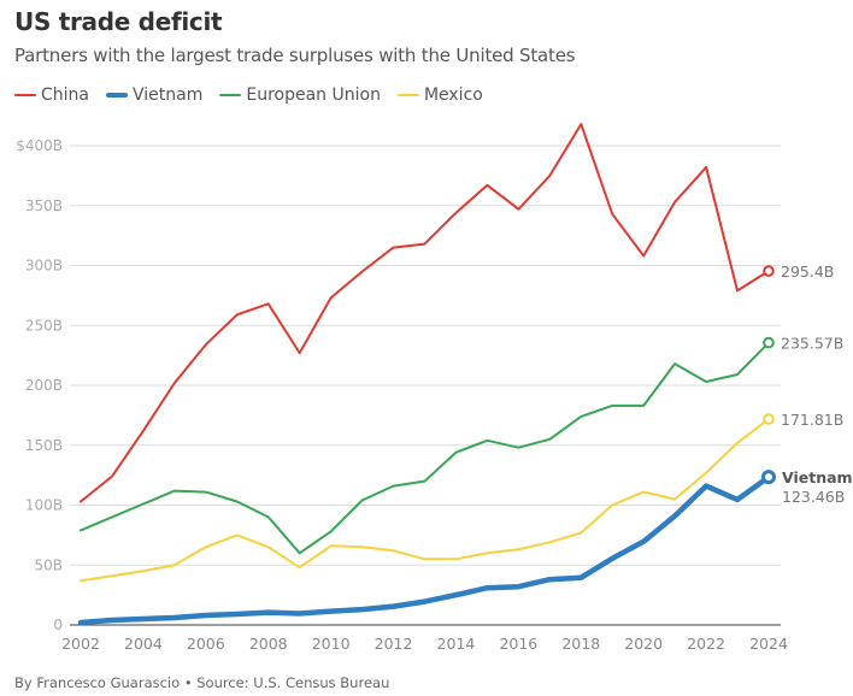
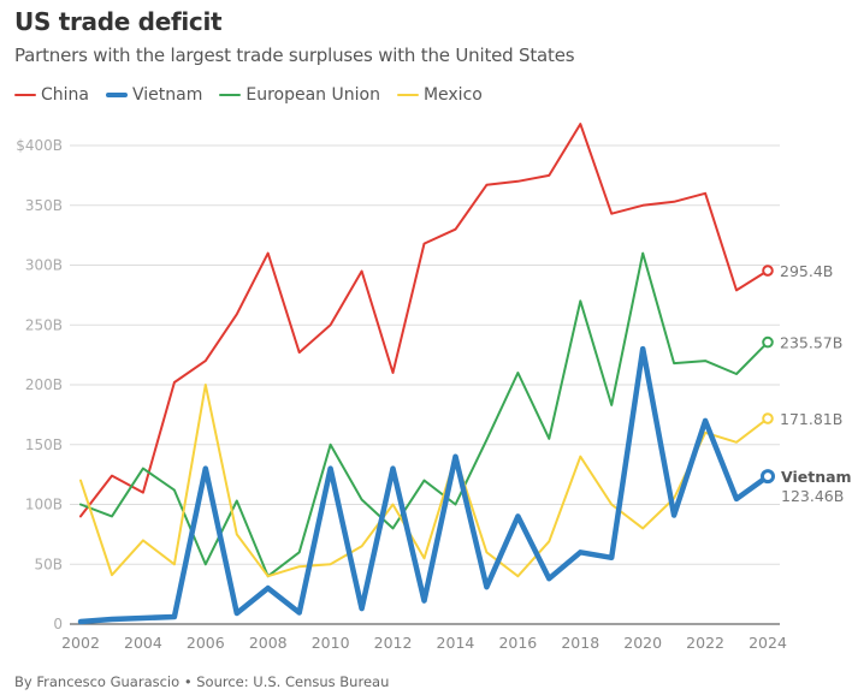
China/2002: $100B -> $90B
European Union/2002: $80B -> $100B
Mexico/2002: $40B -> $120B
China/2004: $160B -> $110B
European Union/2004: $100B -> $130B
Mexico/2004: $40B -> $70B
China/2006: $230B -> $220B
European Union/2006: $110B -> $50B
Mexico/2006: $60B -> $200B
Vietnam/2006: $10B -> $130B
China/2008: $270B -> $310B
European Union/2008: $90B -> $40B
Mexico/2008: $60B -> $40B
Vietnam/2008: $10B -> $30B
China/2010: $270B -> $250B
European Union/2010: $80B -> $150B
Mexico/2010: $70B -> $50B
Vietnam/2010: $10B -> $130B
China/2012: $320B -> $210B
European Union/2012: $120B -> $80B
Mexico/2012: $60B -> $100B
Vietnam/2012: $20B -> $130B
China/2014: $340B -> $330B
European Union/2014: $140B -> $100B
Mexico/2014: $60B -> $140B
Vietnam/2014: $20B -> $140B
China/2016: $350B -> $370B
European Union/2016: $150B -> $210B
Mexico/2016: $60B -> $40B
Vietnam/2016: $30B -> $90B
European Union/2018: $170B -> $270B
Mexico/2018: $80B -> $140B
Vietnam/2018: $40B -> $60B
China/2020: $310B -> $350B
European Union/2020: $180B -> $310B
Mexico/2020: $110B -> $80B
Vietnam/2020: $70B -> $230B
China/2022: $380B -> $360B
European Union/2022: $200B -> $220B
Mexico/2022: $130B -> $160B
Vietnam/2022: $120B -> $170B
